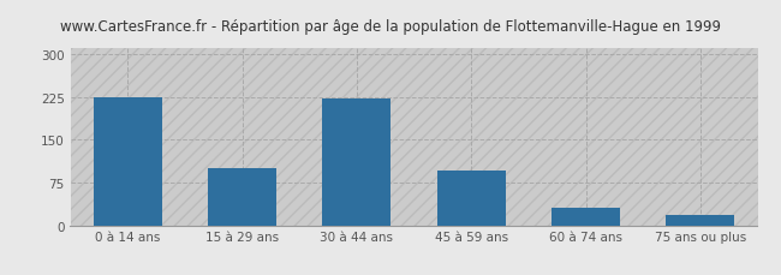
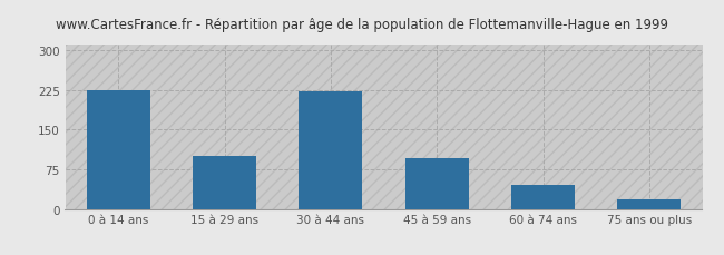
60 à 74 ans: 30 -> 46
